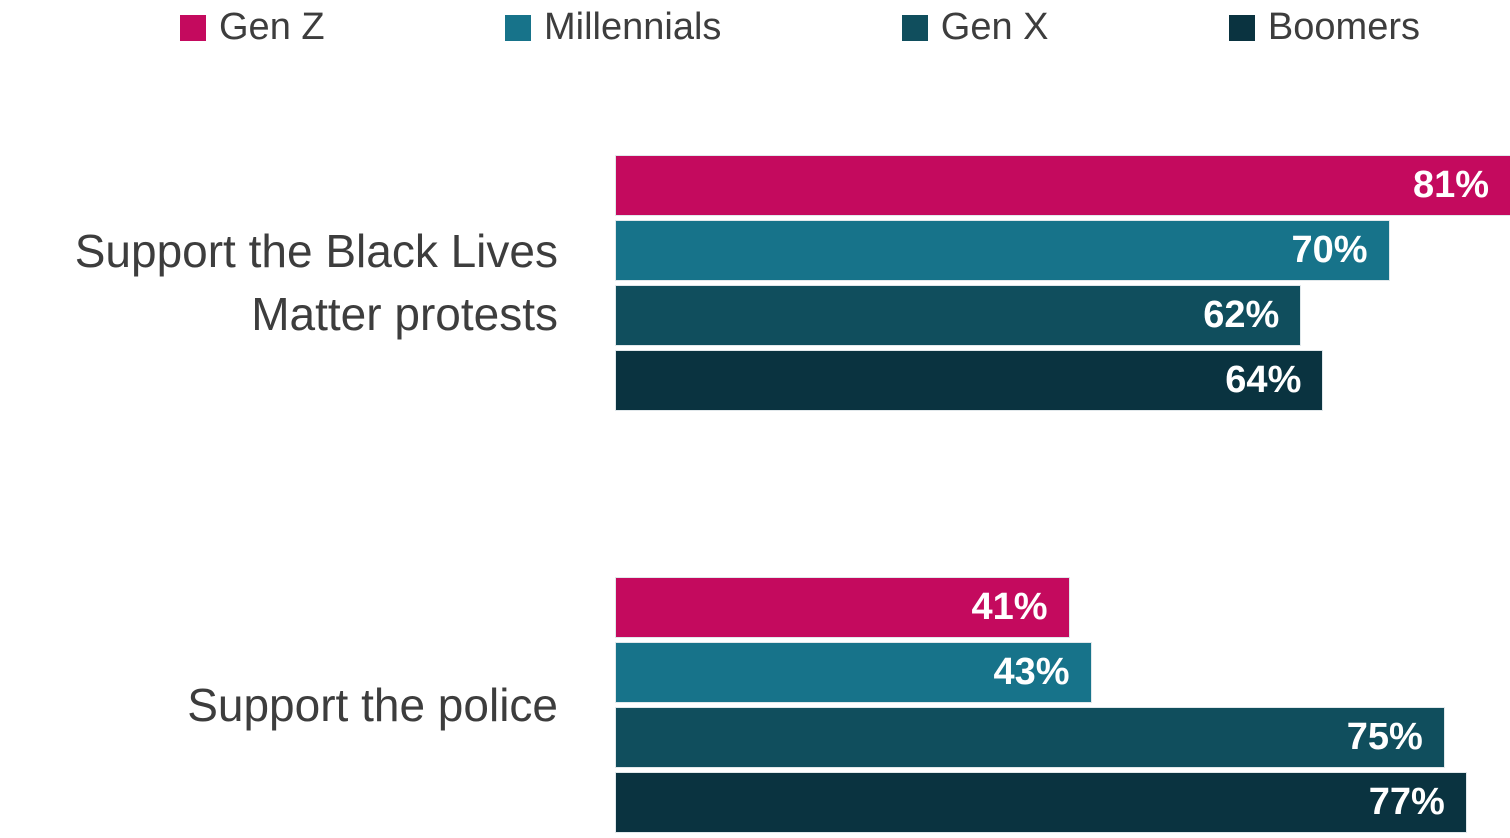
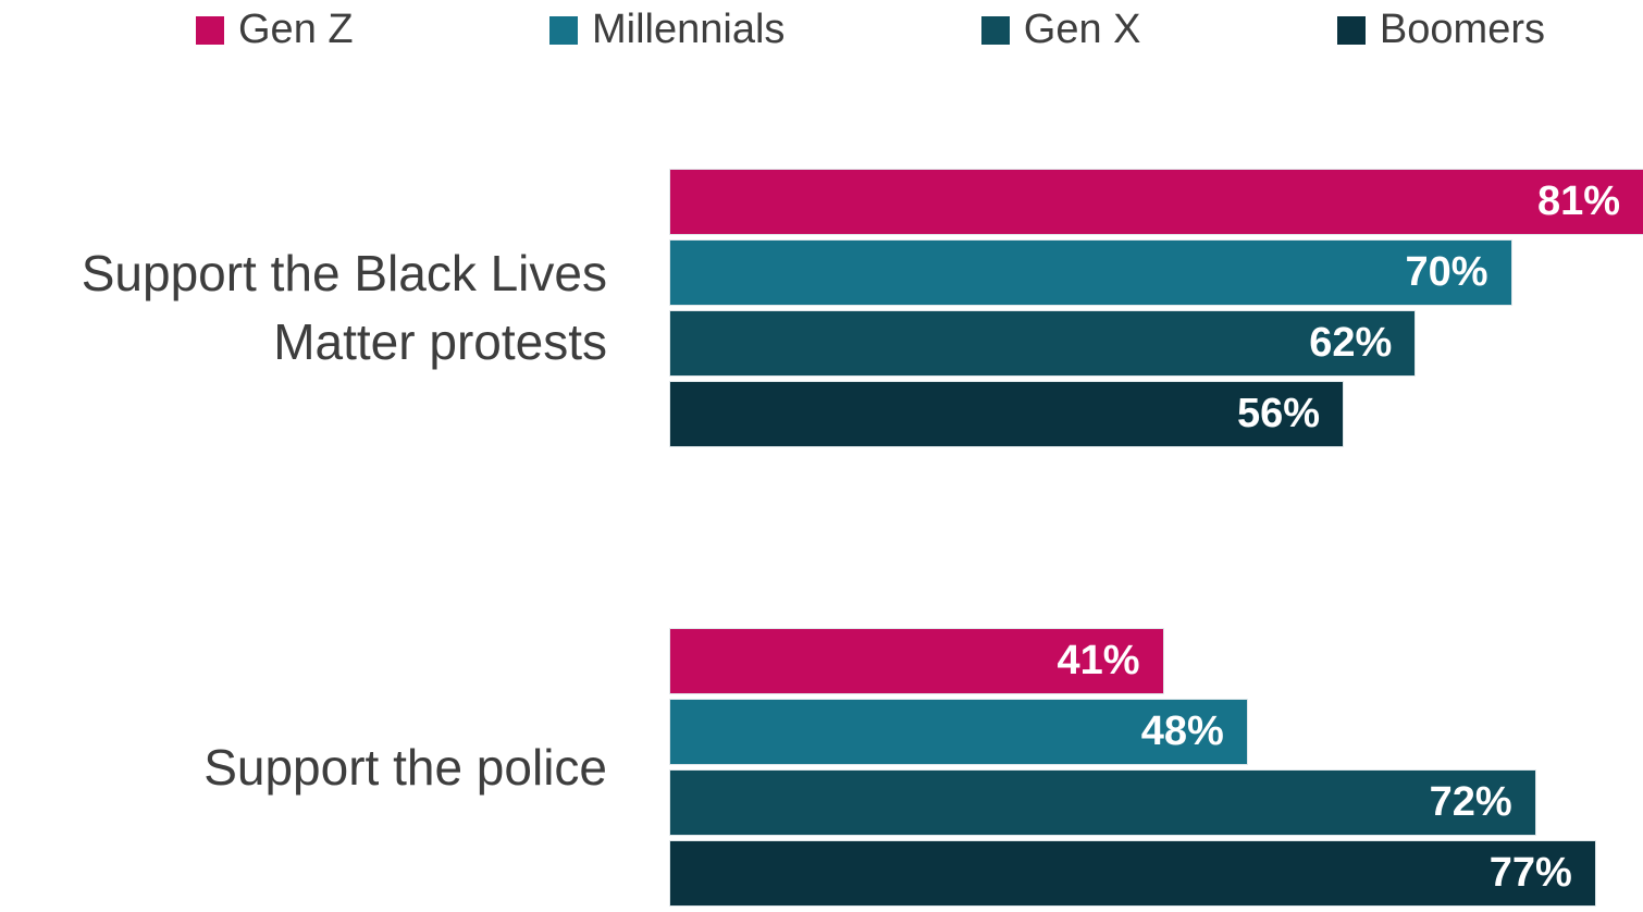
Boomers/Support the Black Lives Matter protests: 64% -> 56%
Millennials/Support the police: 43% -> 48%
Gen X/Support the police: 75% -> 72%
